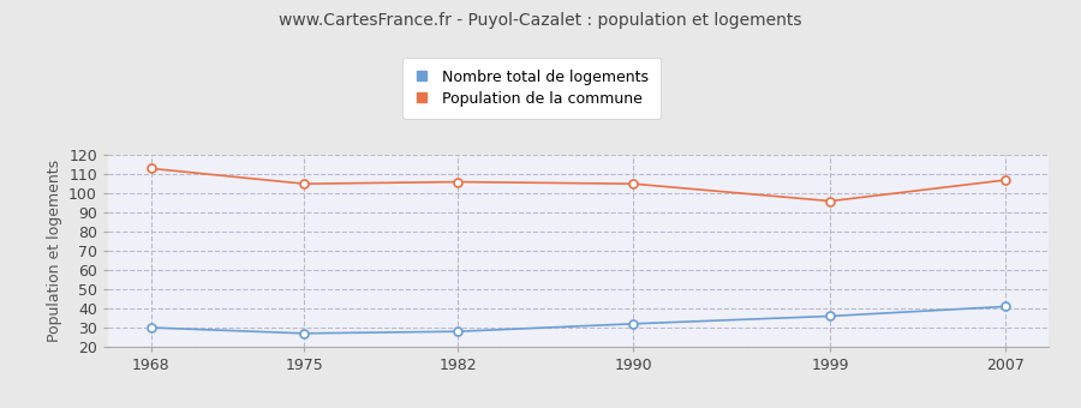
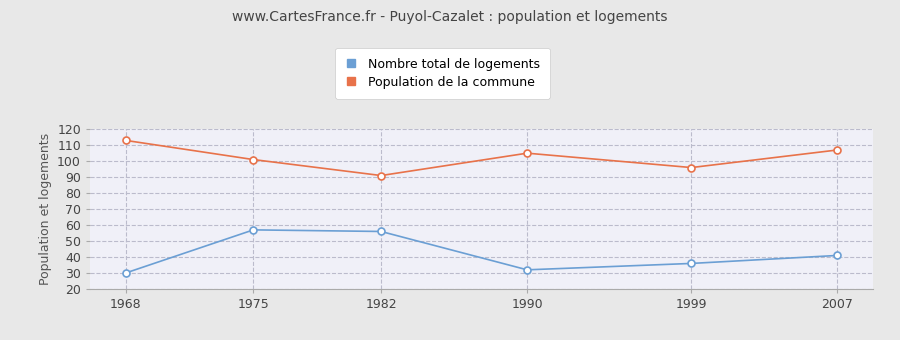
Nombre total de logements/1975: 27 -> 57
Population de la commune/1975: 105 -> 101
Nombre total de logements/1982: 28 -> 56
Population de la commune/1982: 106 -> 91
